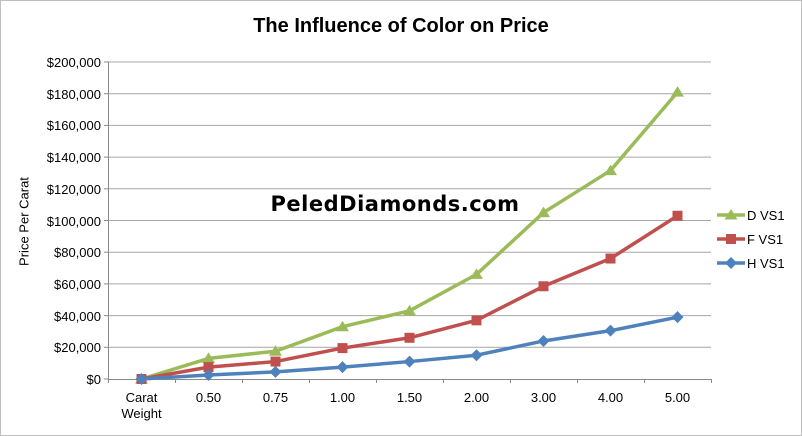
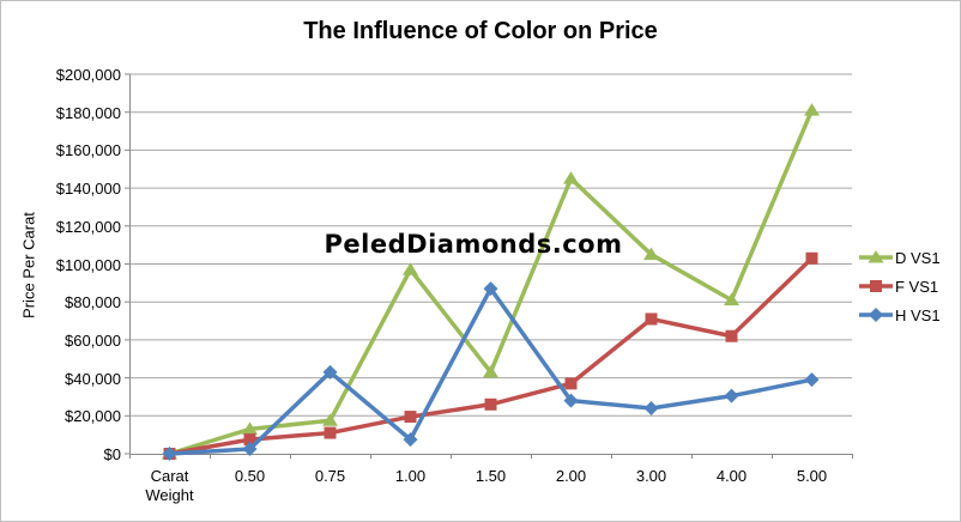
H VS1/0.75: $4000 -> $43000
D VS1/1.00: $33000 -> $97000
H VS1/1.50: $11000 -> $87000
D VS1/2.00: $66000 -> $145000
H VS1/2.00: $15000 -> $28000
F VS1/3.00: $58000 -> $71000
D VS1/4.00: $132000 -> $81000
F VS1/4.00: $76000 -> $62000
